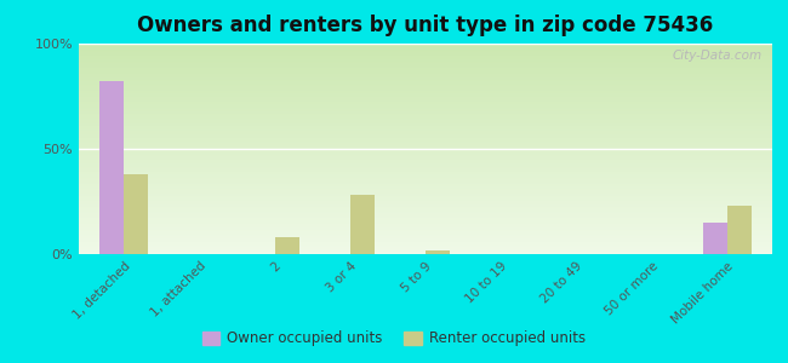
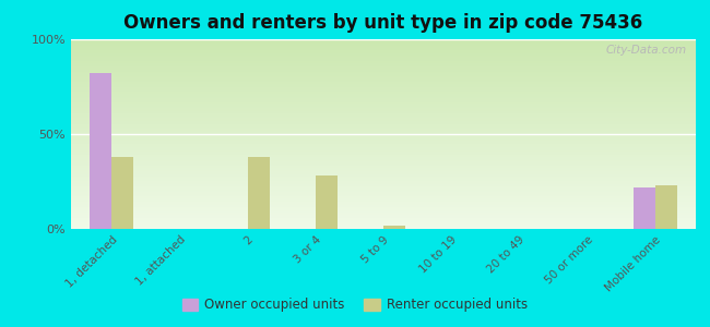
Renter occupied units/2: 8% -> 38%
Owner occupied units/Mobile home: 15% -> 22%
